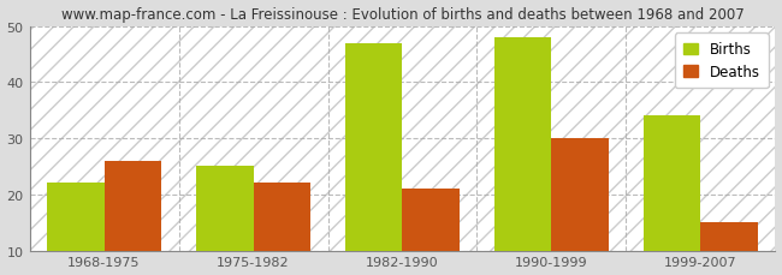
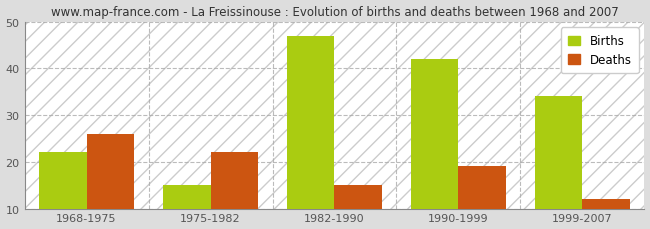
Births/1975-1982: 25 -> 15
Deaths/1982-1990: 21 -> 15
Births/1990-1999: 48 -> 42
Deaths/1990-1999: 30 -> 19
Deaths/1999-2007: 15 -> 12
